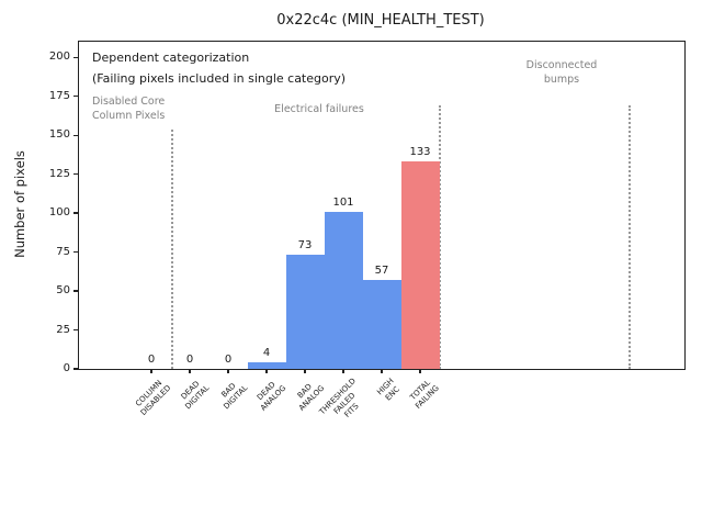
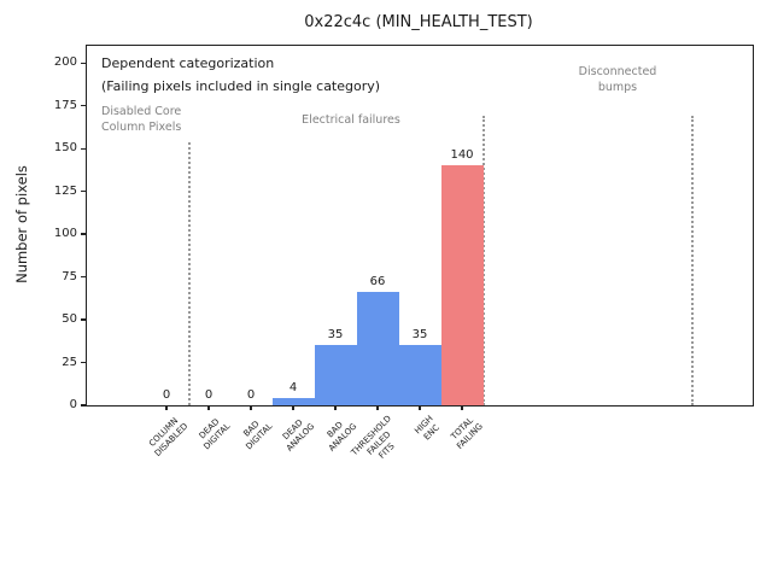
BAD ANALOG: 73 -> 35
THRESHOLD FAILED FITS: 101 -> 66
HIGH ENC: 57 -> 35
TOTAL FAILING: 133 -> 140
